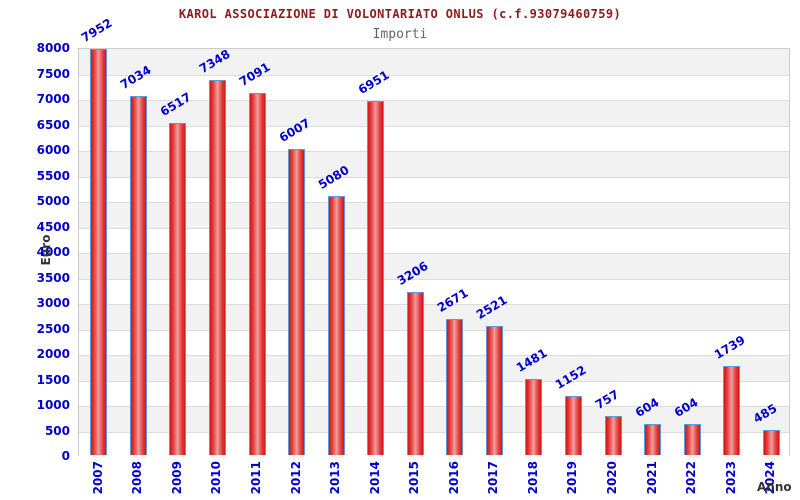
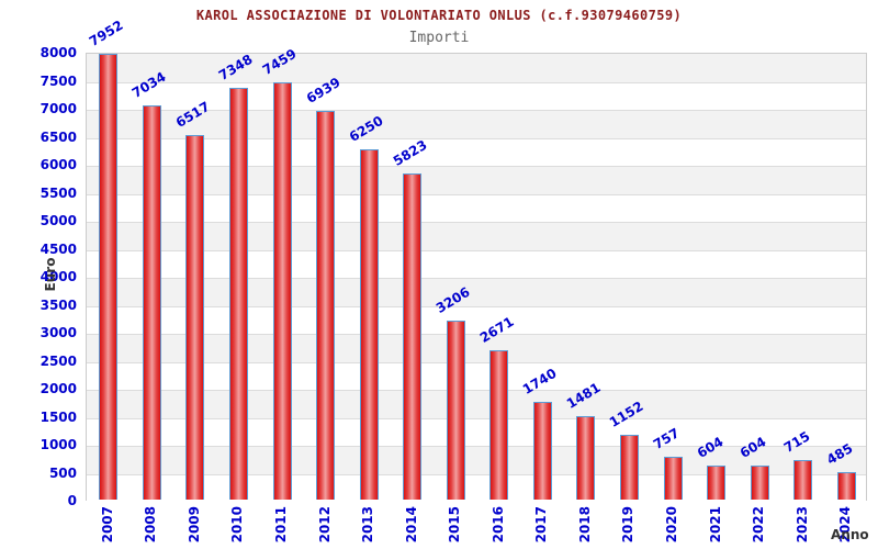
2011: 7091 -> 7459
2012: 6007 -> 6939
2013: 5080 -> 6250
2014: 6951 -> 5823
2017: 2521 -> 1740
2023: 1739 -> 715
